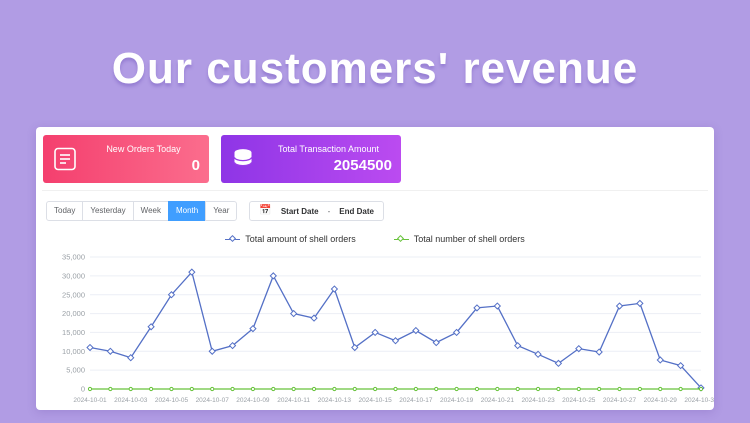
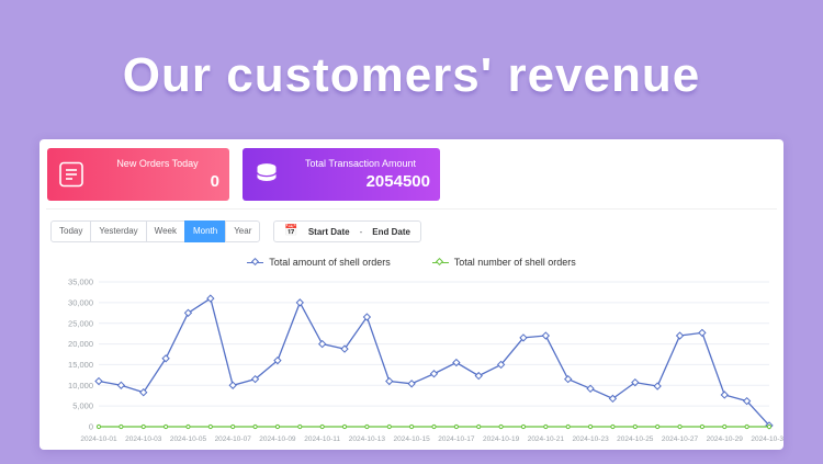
Total amount of shell orders/2024-10-05: 25000 -> 28000
Total amount of shell orders/2024-10-15: 15000 -> 10000
